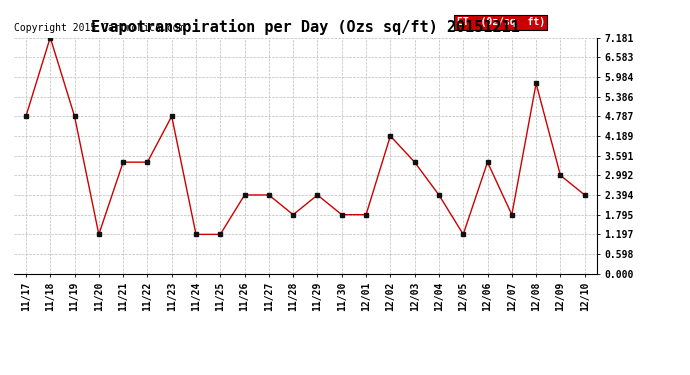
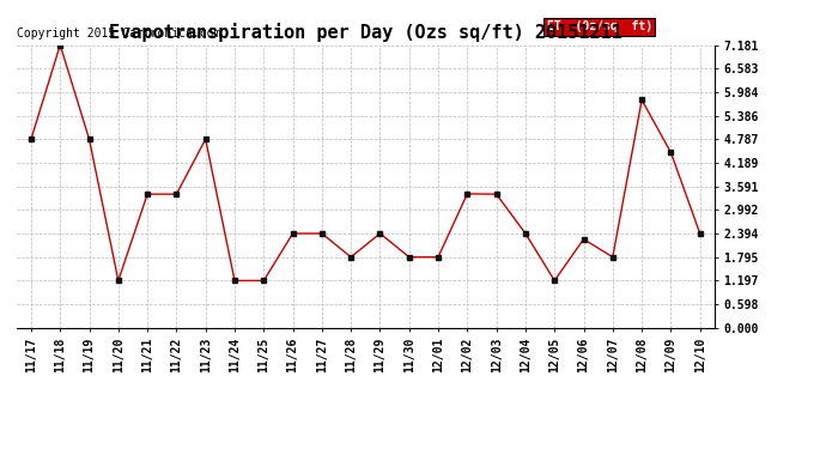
12/02: 4.19 -> 3.40
12/06: 3.39 -> 2.25
12/09: 2.99 -> 4.45
